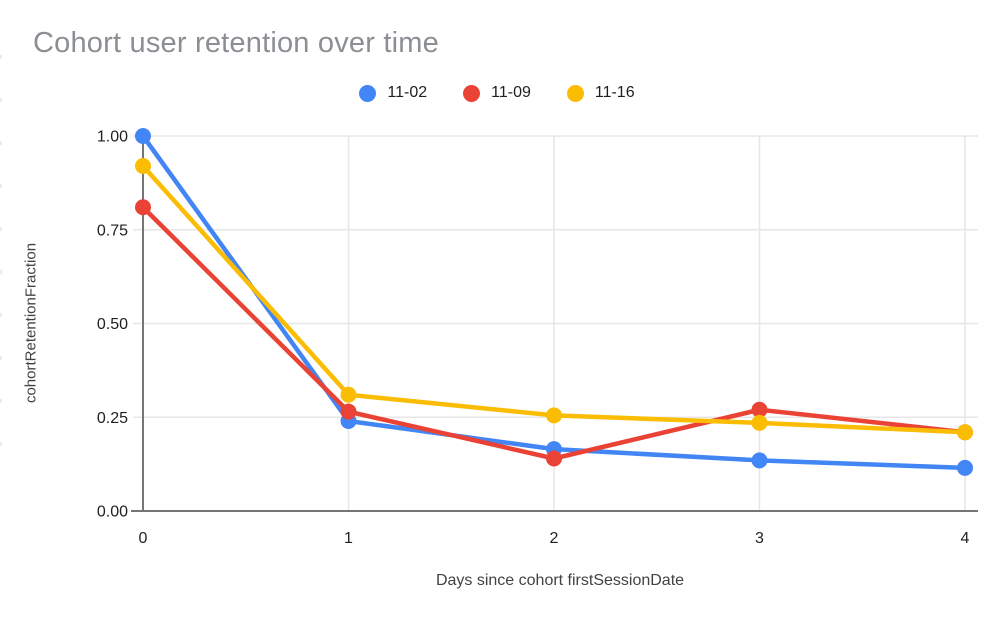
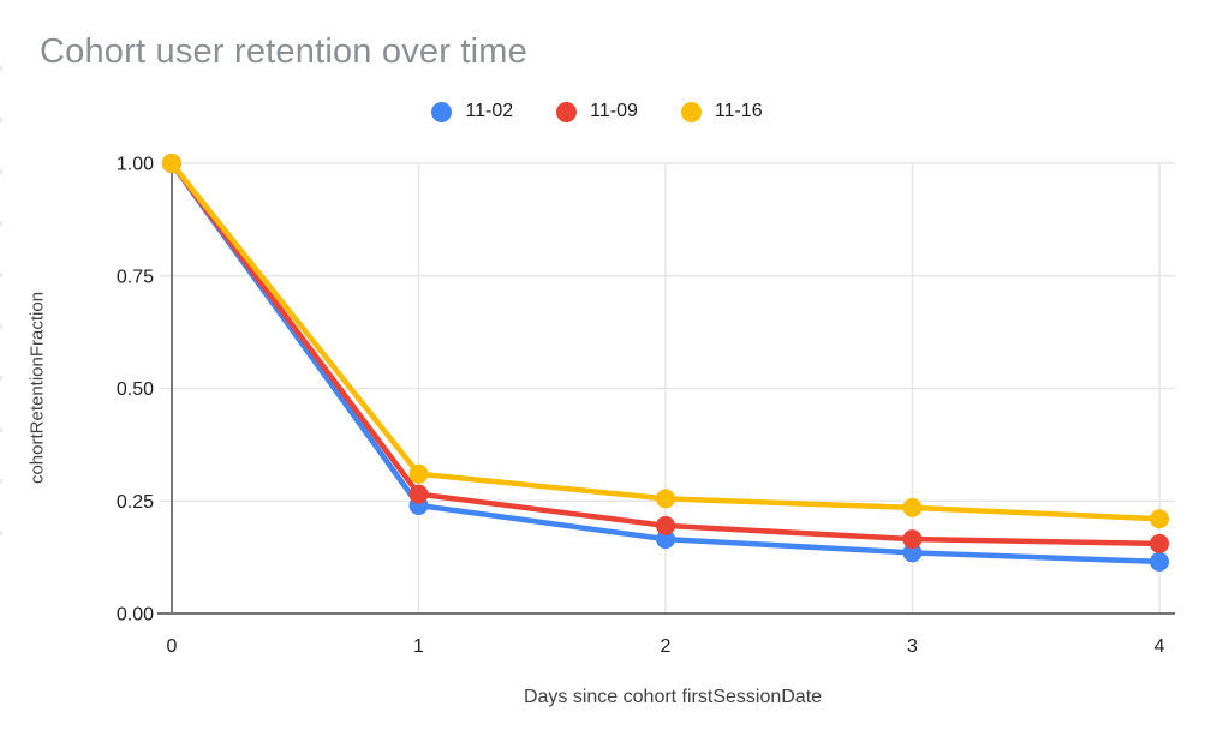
11-09/0: 0.81 -> 1.00
11-16/0: 0.92 -> 1.00
11-09/2: 0.14 -> 0.20
11-09/3: 0.27 -> 0.17
11-09/4: 0.21 -> 0.15
